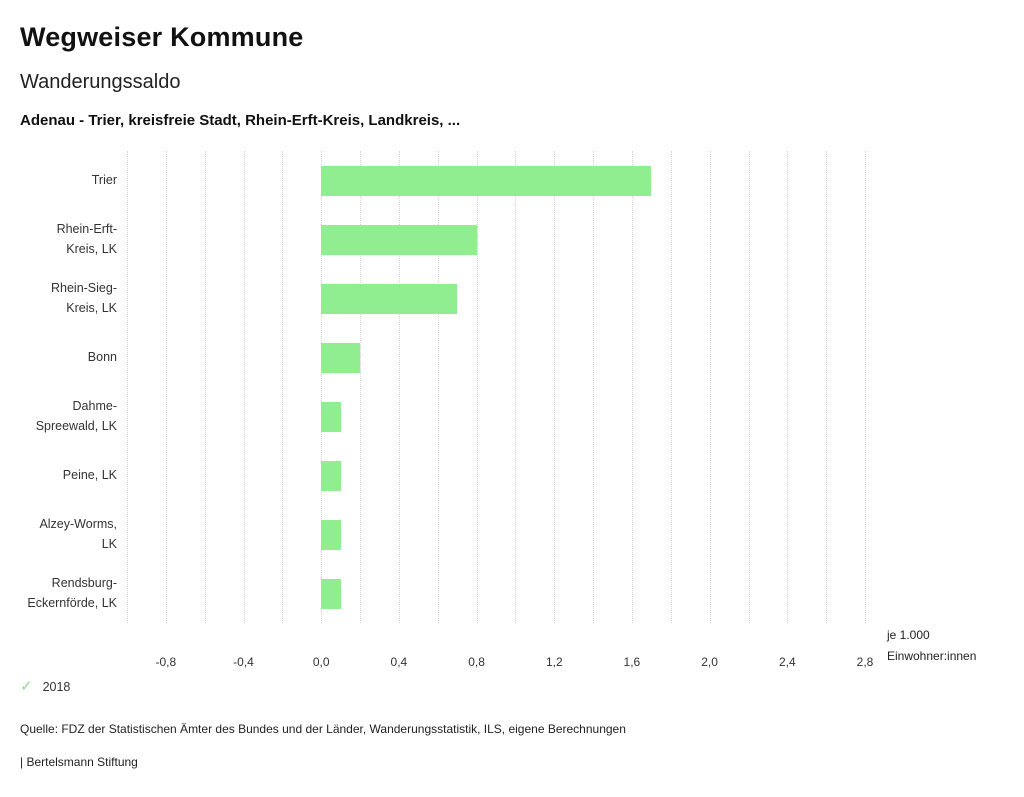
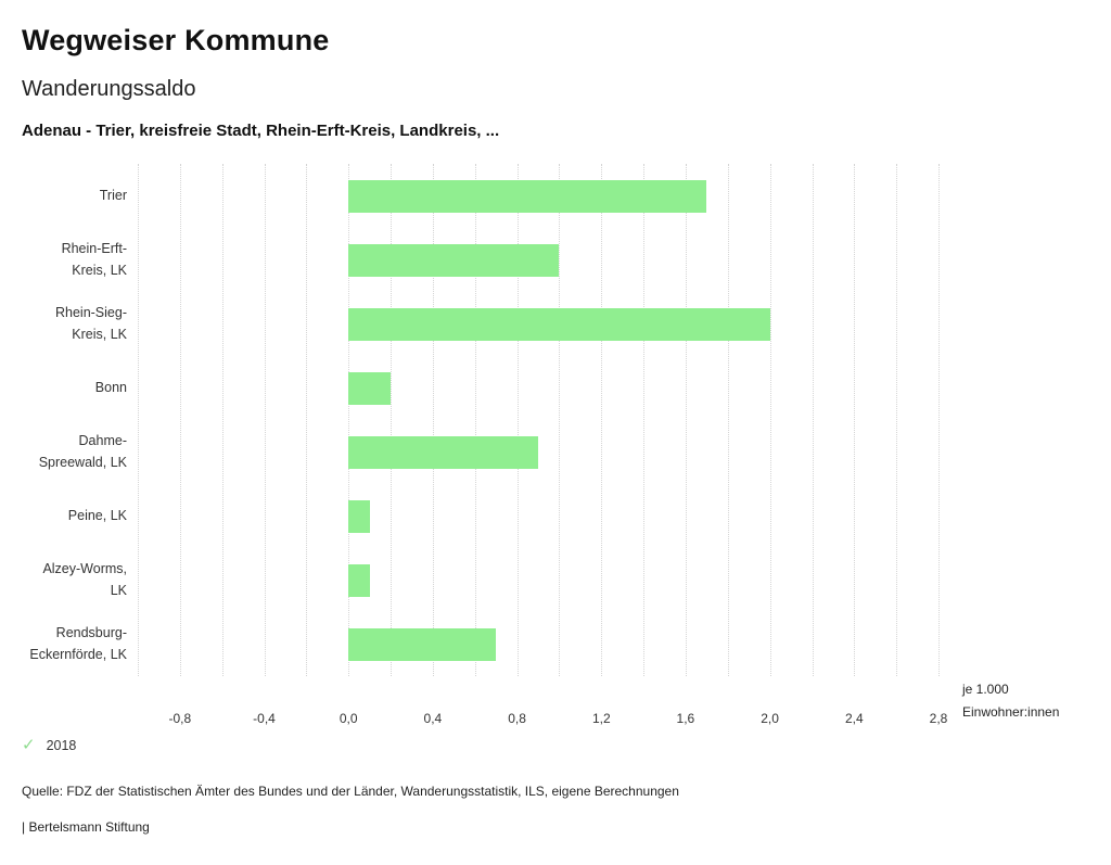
Rhein-Erft-Kreis, LK: 0,8 -> 1,0
Rhein-Sieg-Kreis, LK: 0,7 -> 2,0
Dahme-Spreewald, LK: 0,1 -> 0,9
Rendsburg-Eckernförde, LK: 0,1 -> 0,7
